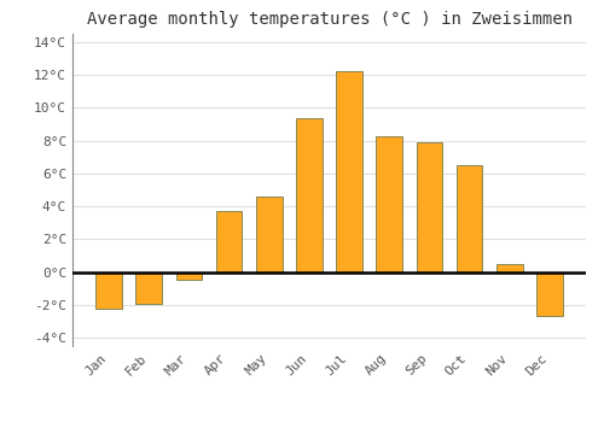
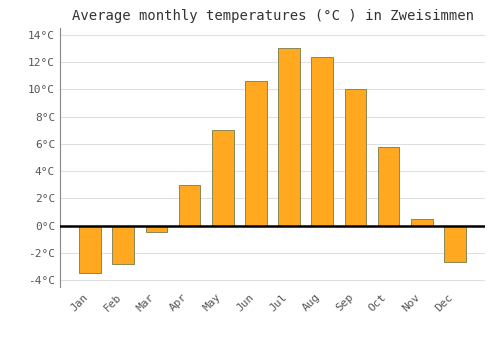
Jan: -2.2°C -> -3.5°C
Feb: -1.9°C -> -2.8°C
Apr: 3.7°C -> 3.0°C
May: 4.6°C -> 7.0°C
Jun: 9.4°C -> 10.6°C
Jul: 12.2°C -> 13.0°C
Aug: 8.3°C -> 12.4°C
Sep: 7.9°C -> 10.0°C
Oct: 6.5°C -> 5.8°C
